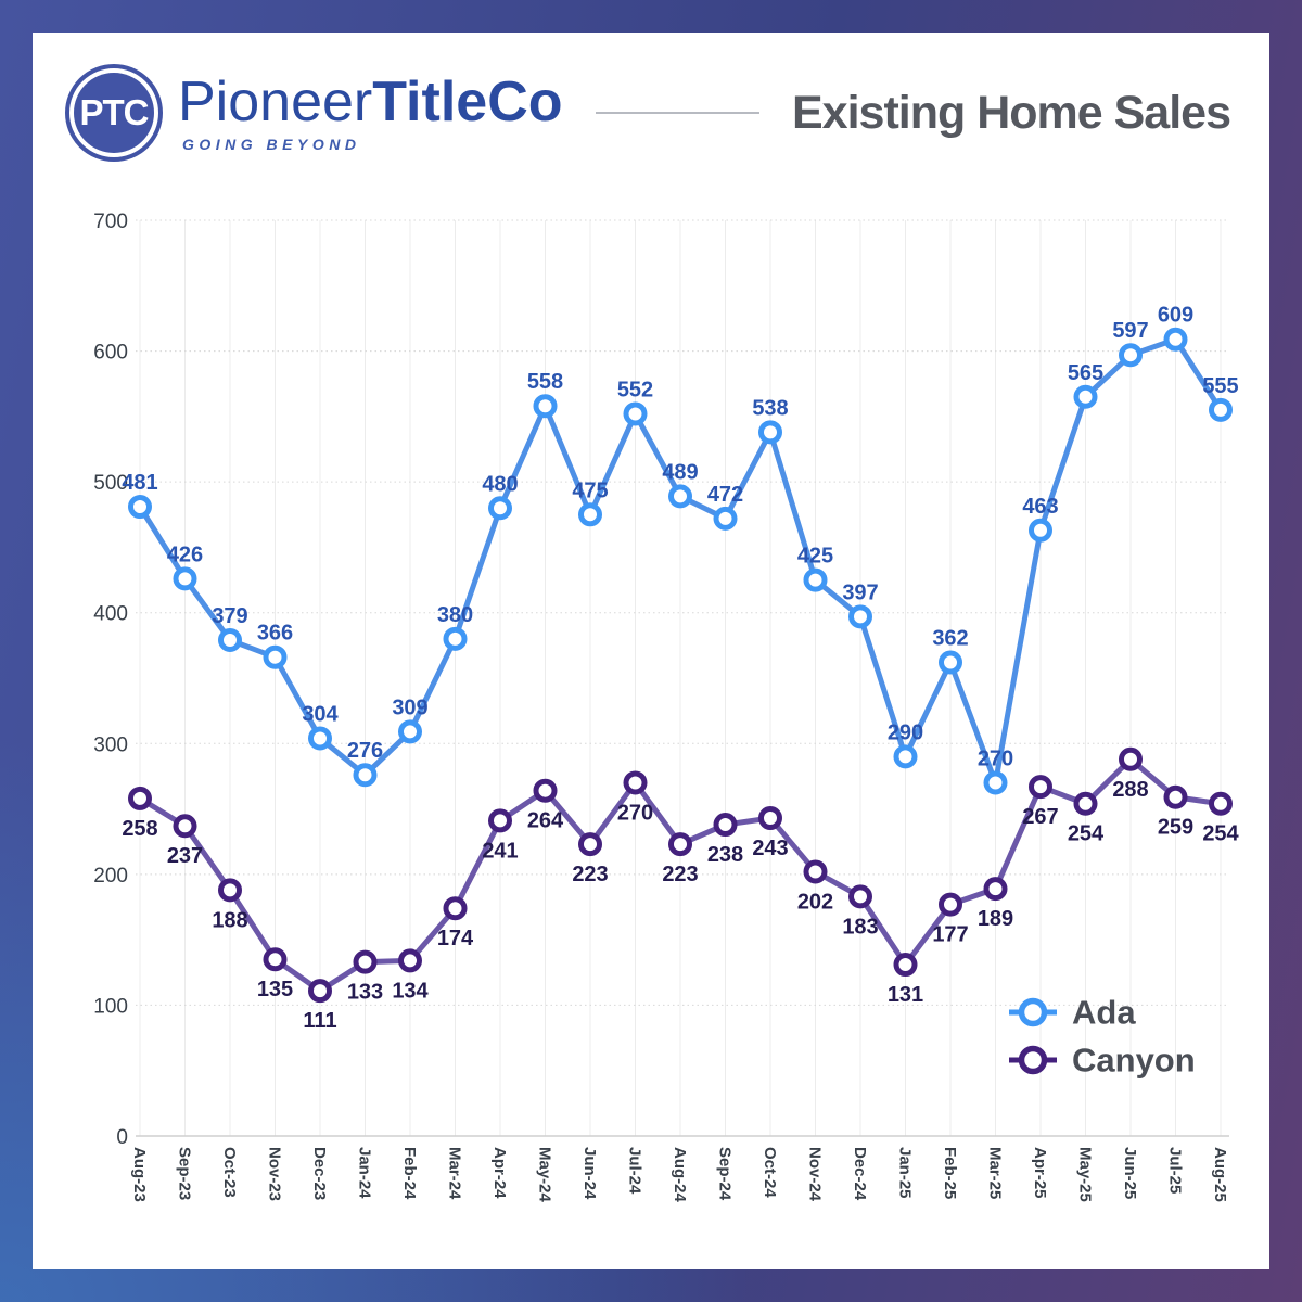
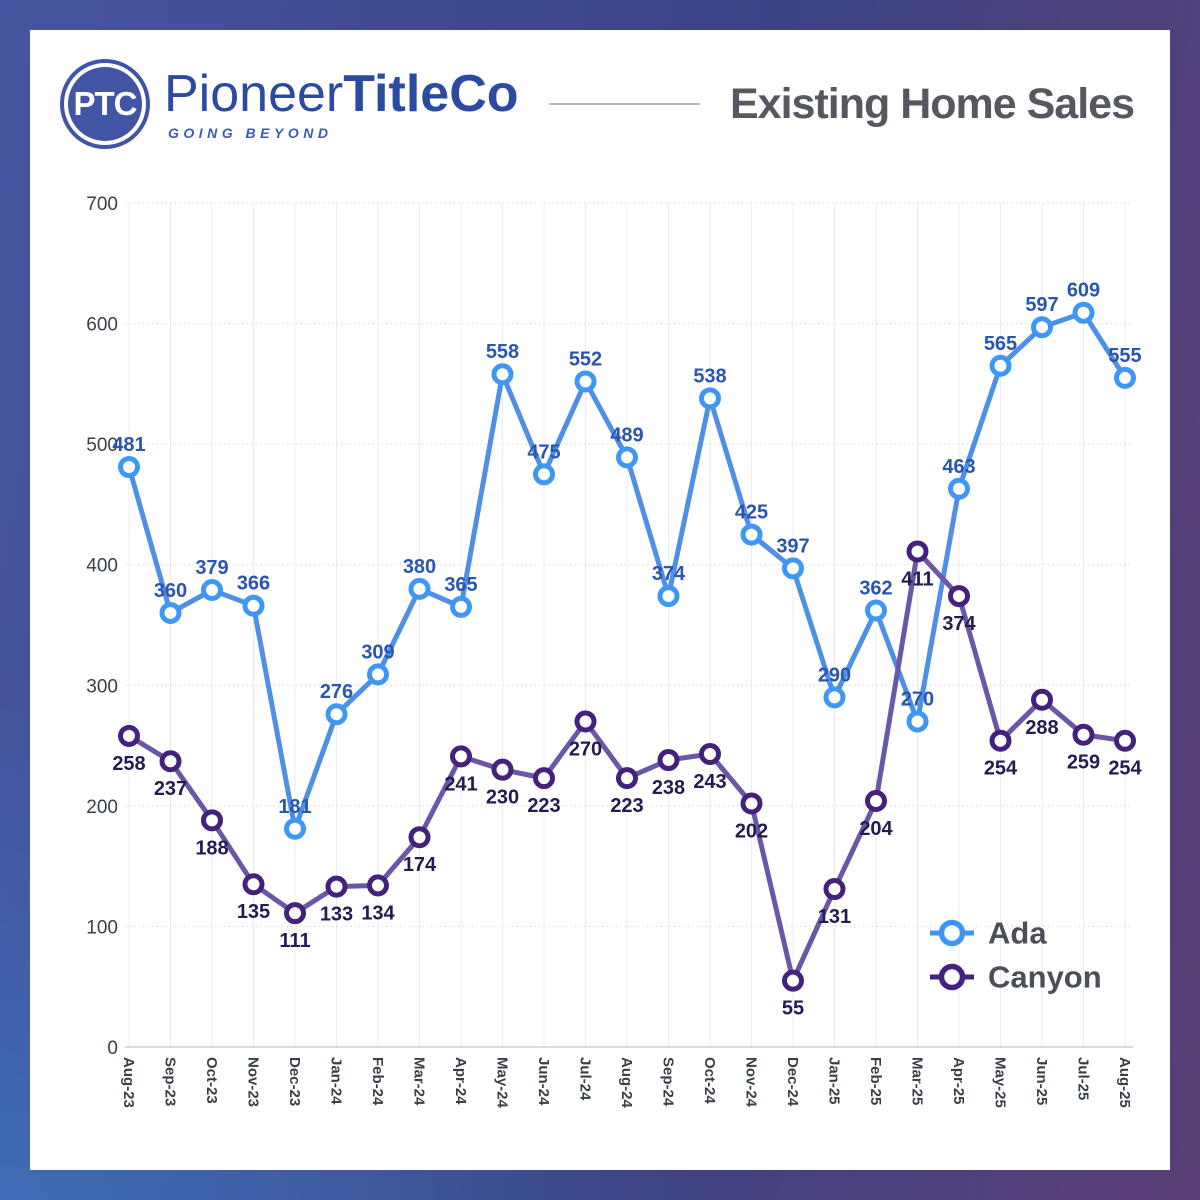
Ada/Sep-23: 426 -> 360
Ada/Dec-23: 304 -> 181
Ada/Apr-24: 480 -> 365
Canyon/May-24: 264 -> 230
Ada/Sep-24: 472 -> 374
Canyon/Dec-24: 183 -> 55
Canyon/Feb-25: 177 -> 204
Canyon/Mar-25: 189 -> 411
Canyon/Apr-25: 267 -> 374
